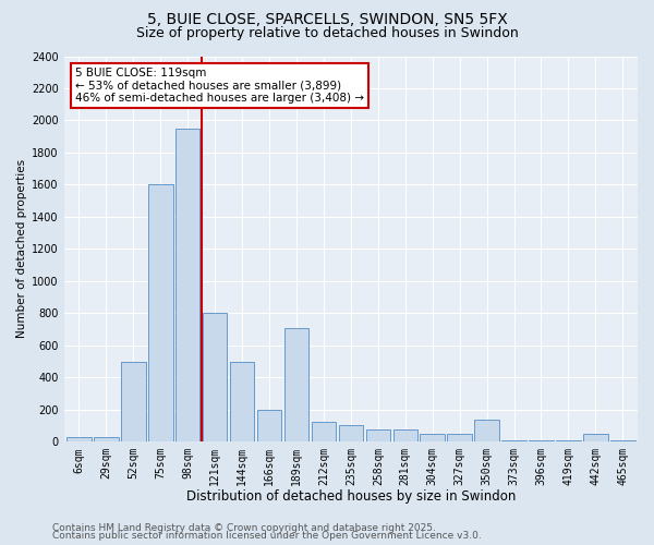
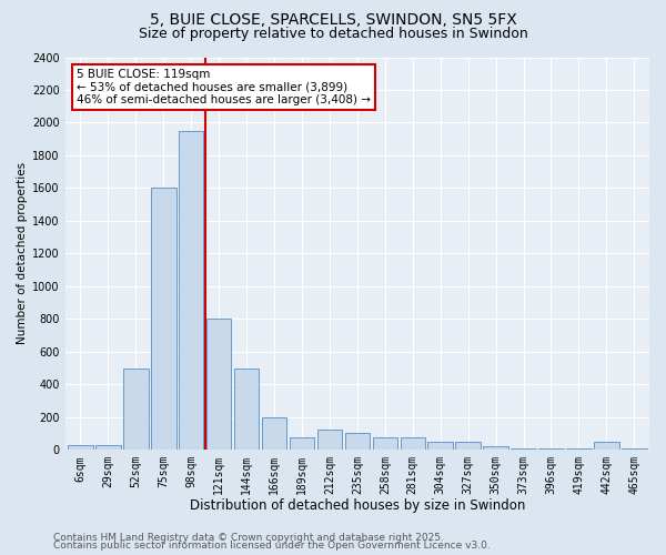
189sqm: 710 -> 80
350sqm: 140 -> 20
